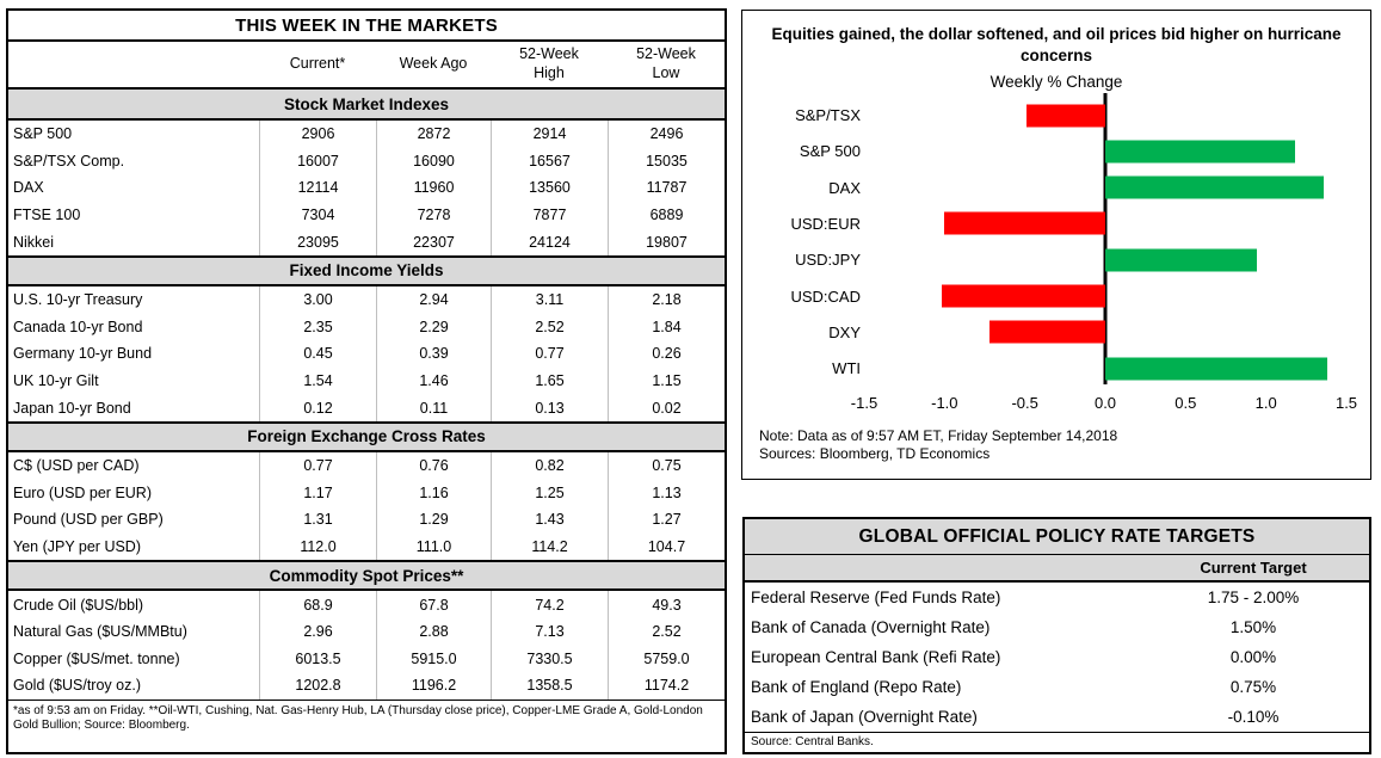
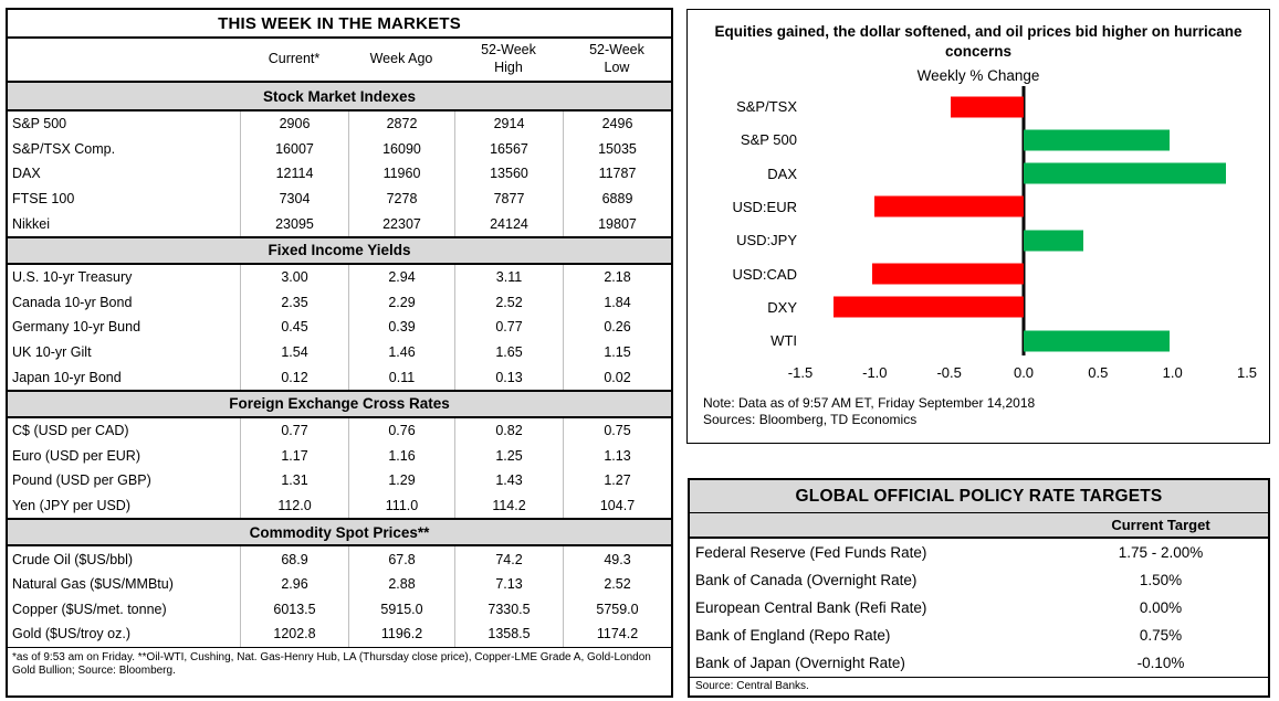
S&P 500: 1.18 -> 0.98
USD:JPY: 0.94 -> 0.40
DXY: -0.72 -> -1.28
WTI: 1.38 -> 0.98
